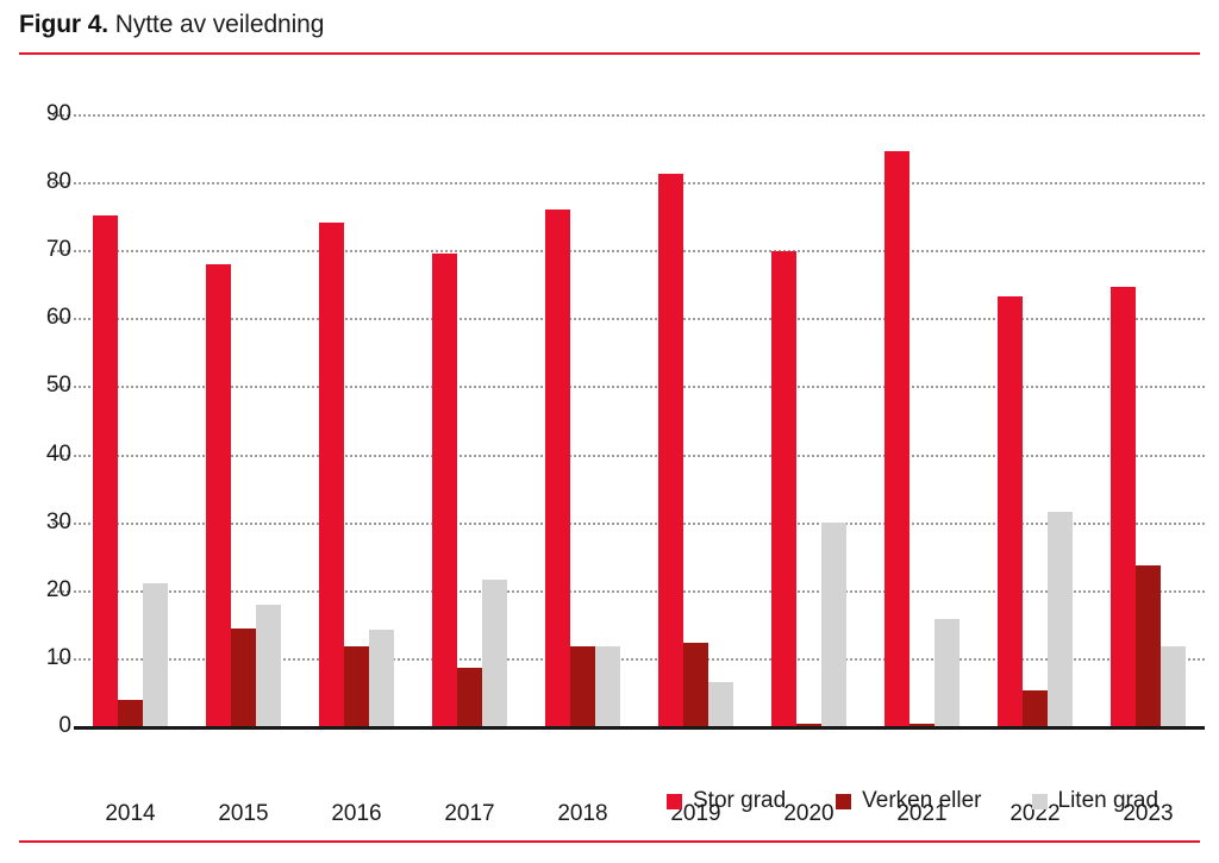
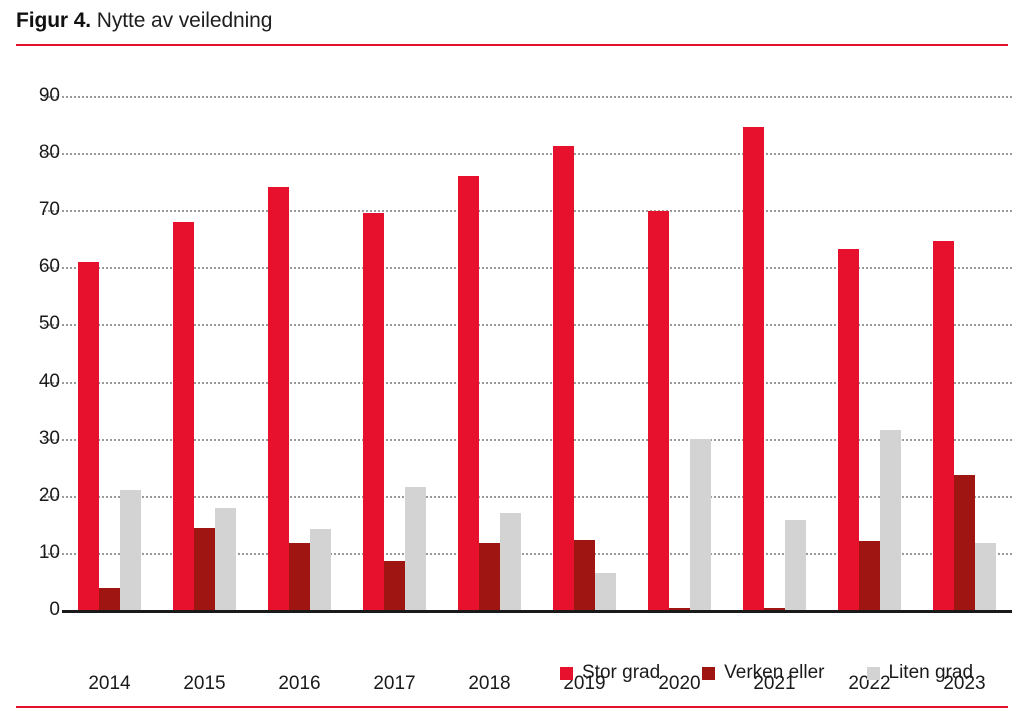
Stor grad/2014: 75 -> 61
Liten grad/2018: 12 -> 17
Verken eller/2022: 5 -> 12
